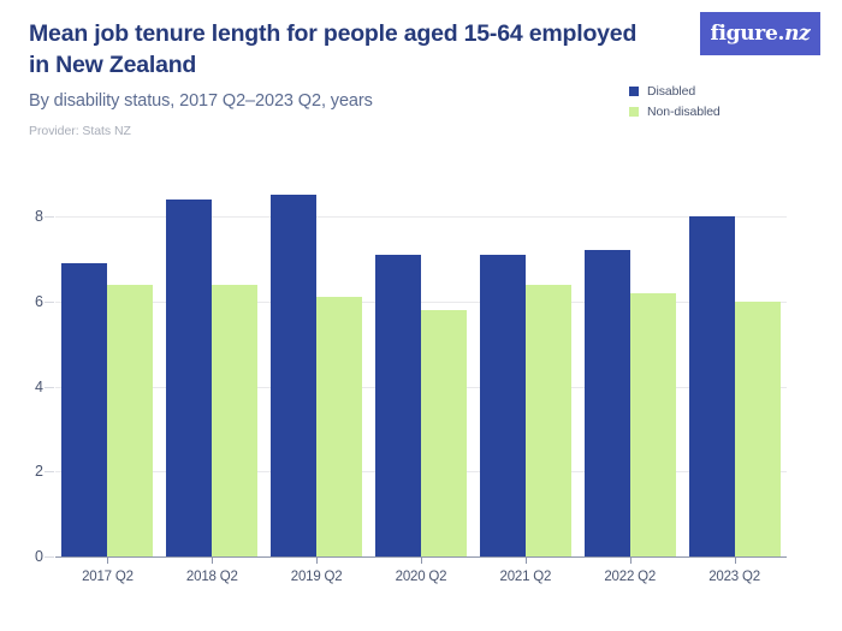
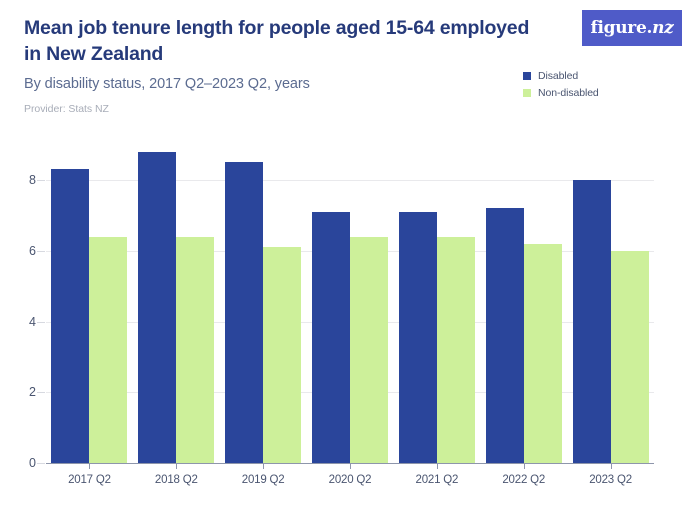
Disabled/2017 Q2: 6.9 -> 8.3
Disabled/2018 Q2: 8.4 -> 8.8
Non-disabled/2020 Q2: 5.8 -> 6.4
